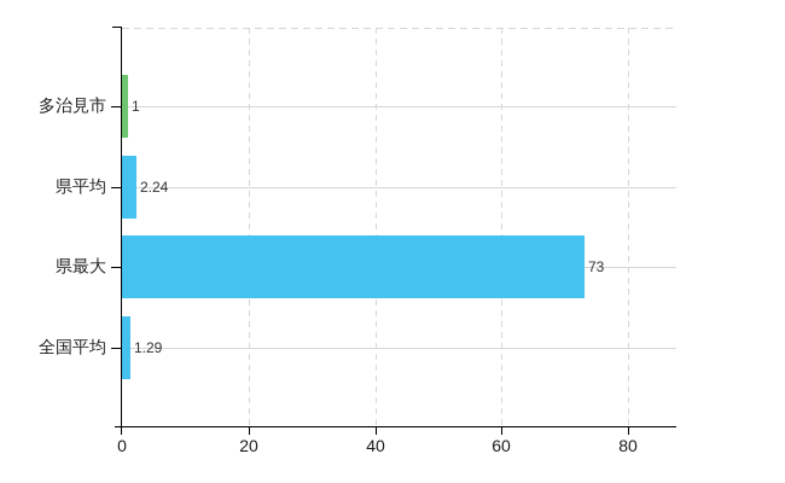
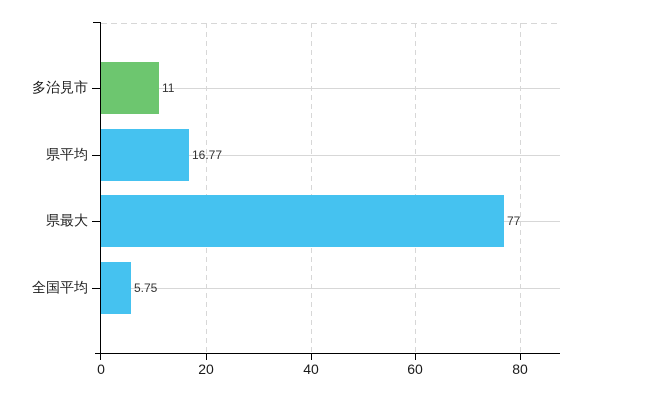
多治見市: 1 -> 11
県平均: 2.24 -> 16.77
県最大: 73 -> 77
全国平均: 1.29 -> 5.75
